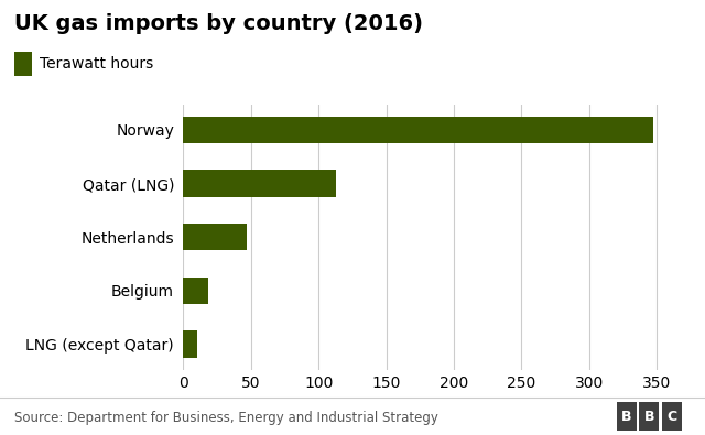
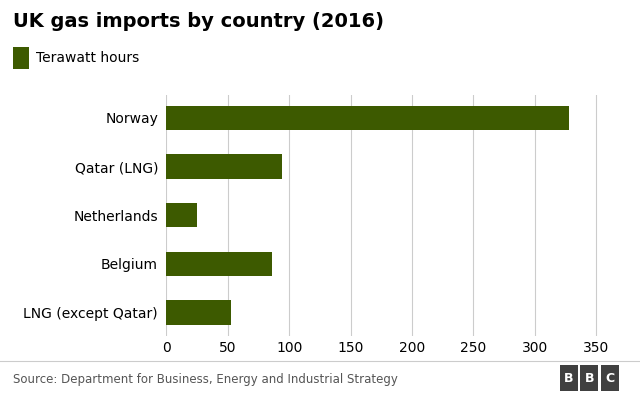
Norway: 347 -> 328
Qatar (LNG): 113 -> 94
Netherlands: 47 -> 25
Belgium: 18 -> 86
LNG (except Qatar): 10 -> 53
